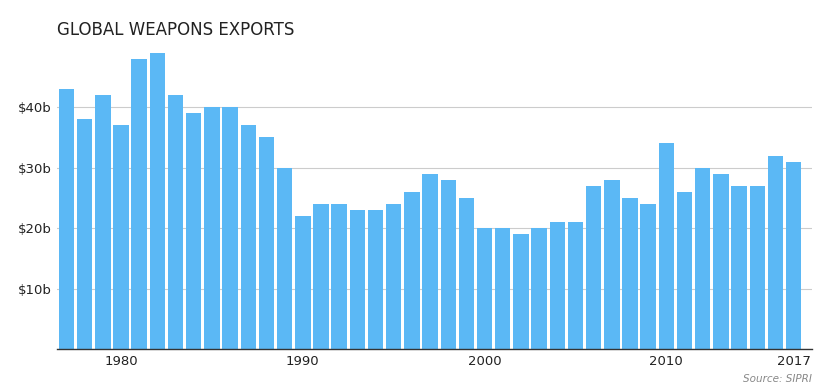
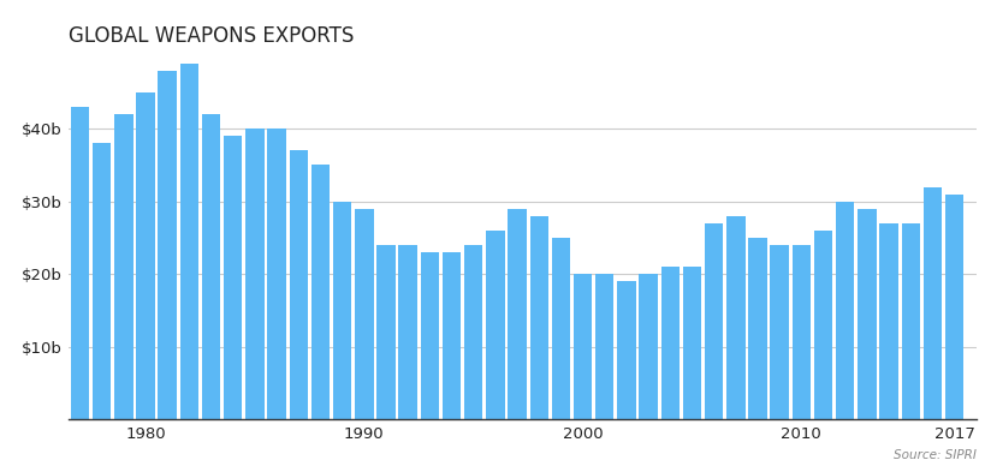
1980: $37b -> $45b
1990: $22b -> $29b
2010: $34b -> $24b
